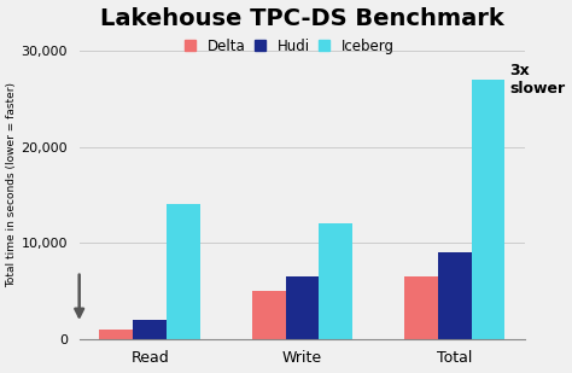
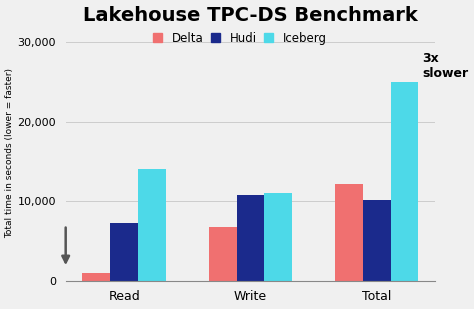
Hudi/Read: 2,000 -> 7,200
Delta/Write: 5,000 -> 6,800
Hudi/Write: 6,500 -> 10,800
Iceberg/Write: 12,000 -> 11,000
Delta/Total: 6,500 -> 12,200
Hudi/Total: 9,000 -> 10,200
Iceberg/Total: 27,000 -> 25,000
